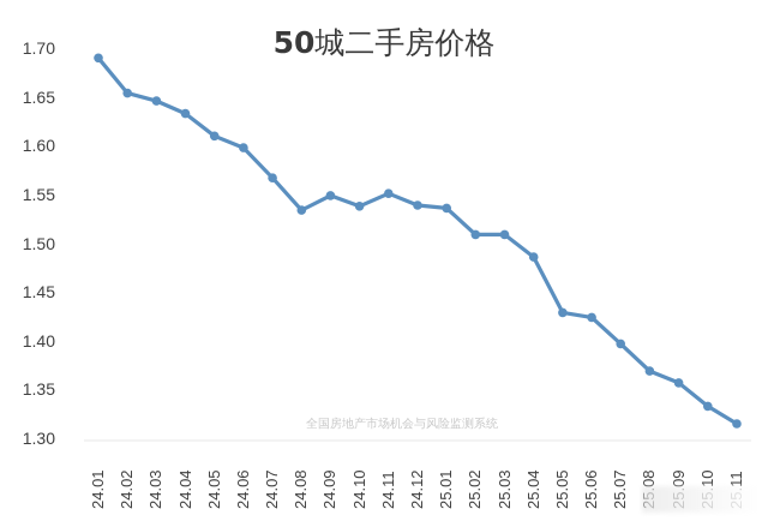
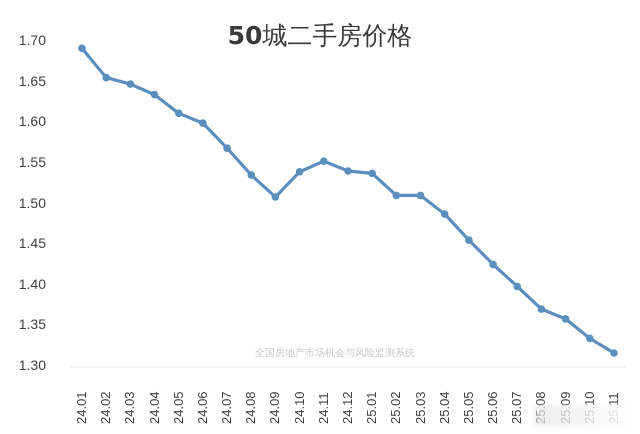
24.09: 1.55 -> 1.51
25.05: 1.43 -> 1.46
